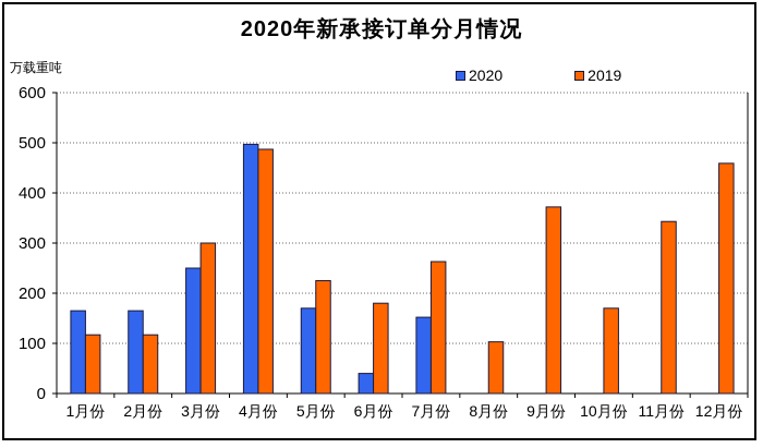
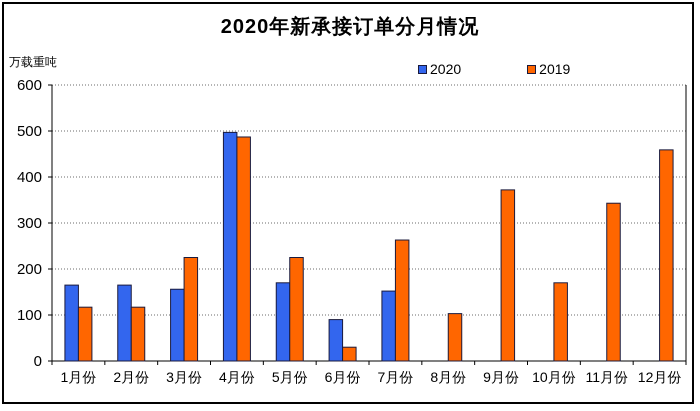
2020/3月份: 250 -> 160
2019/3月份: 300 -> 220
2020/6月份: 40 -> 90
2019/6月份: 180 -> 30
